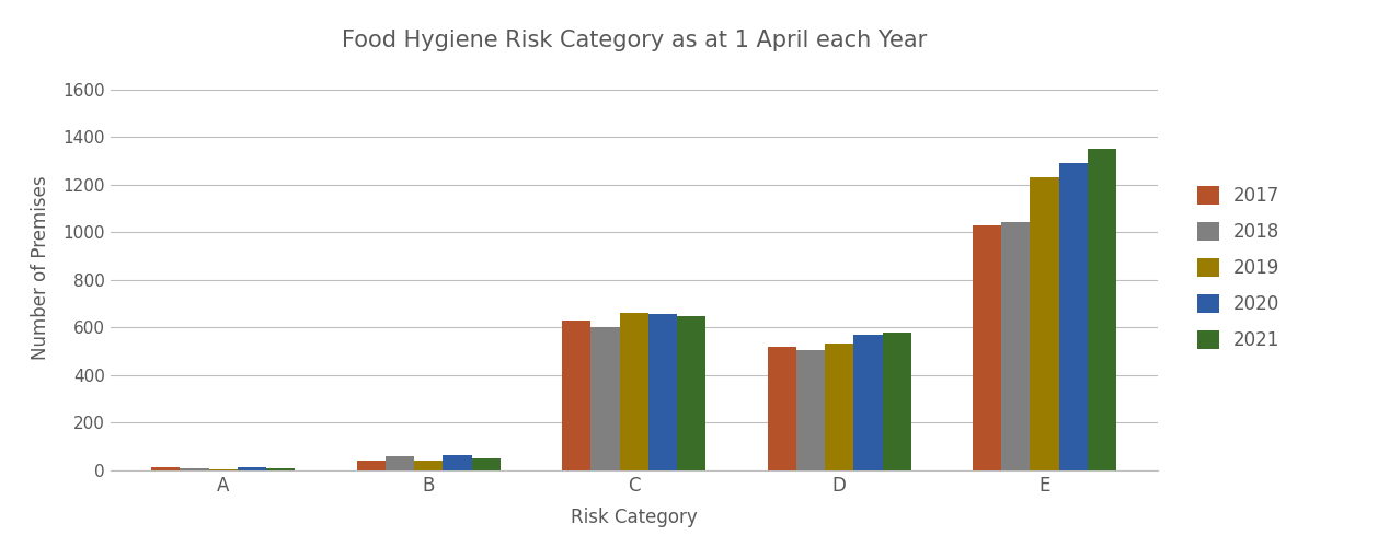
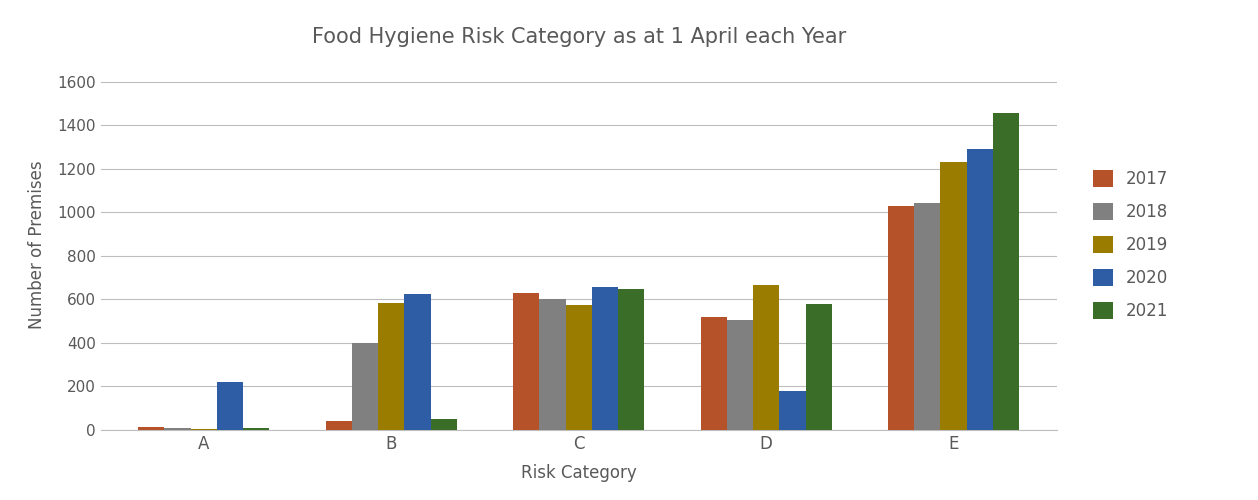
2020/A: 12 -> 220
2018/B: 62 -> 400
2019/B: 42 -> 585
2020/B: 63 -> 625
2019/C: 660 -> 575
2019/D: 535 -> 665
2020/D: 572 -> 180
2021/E: 1350 -> 1455
